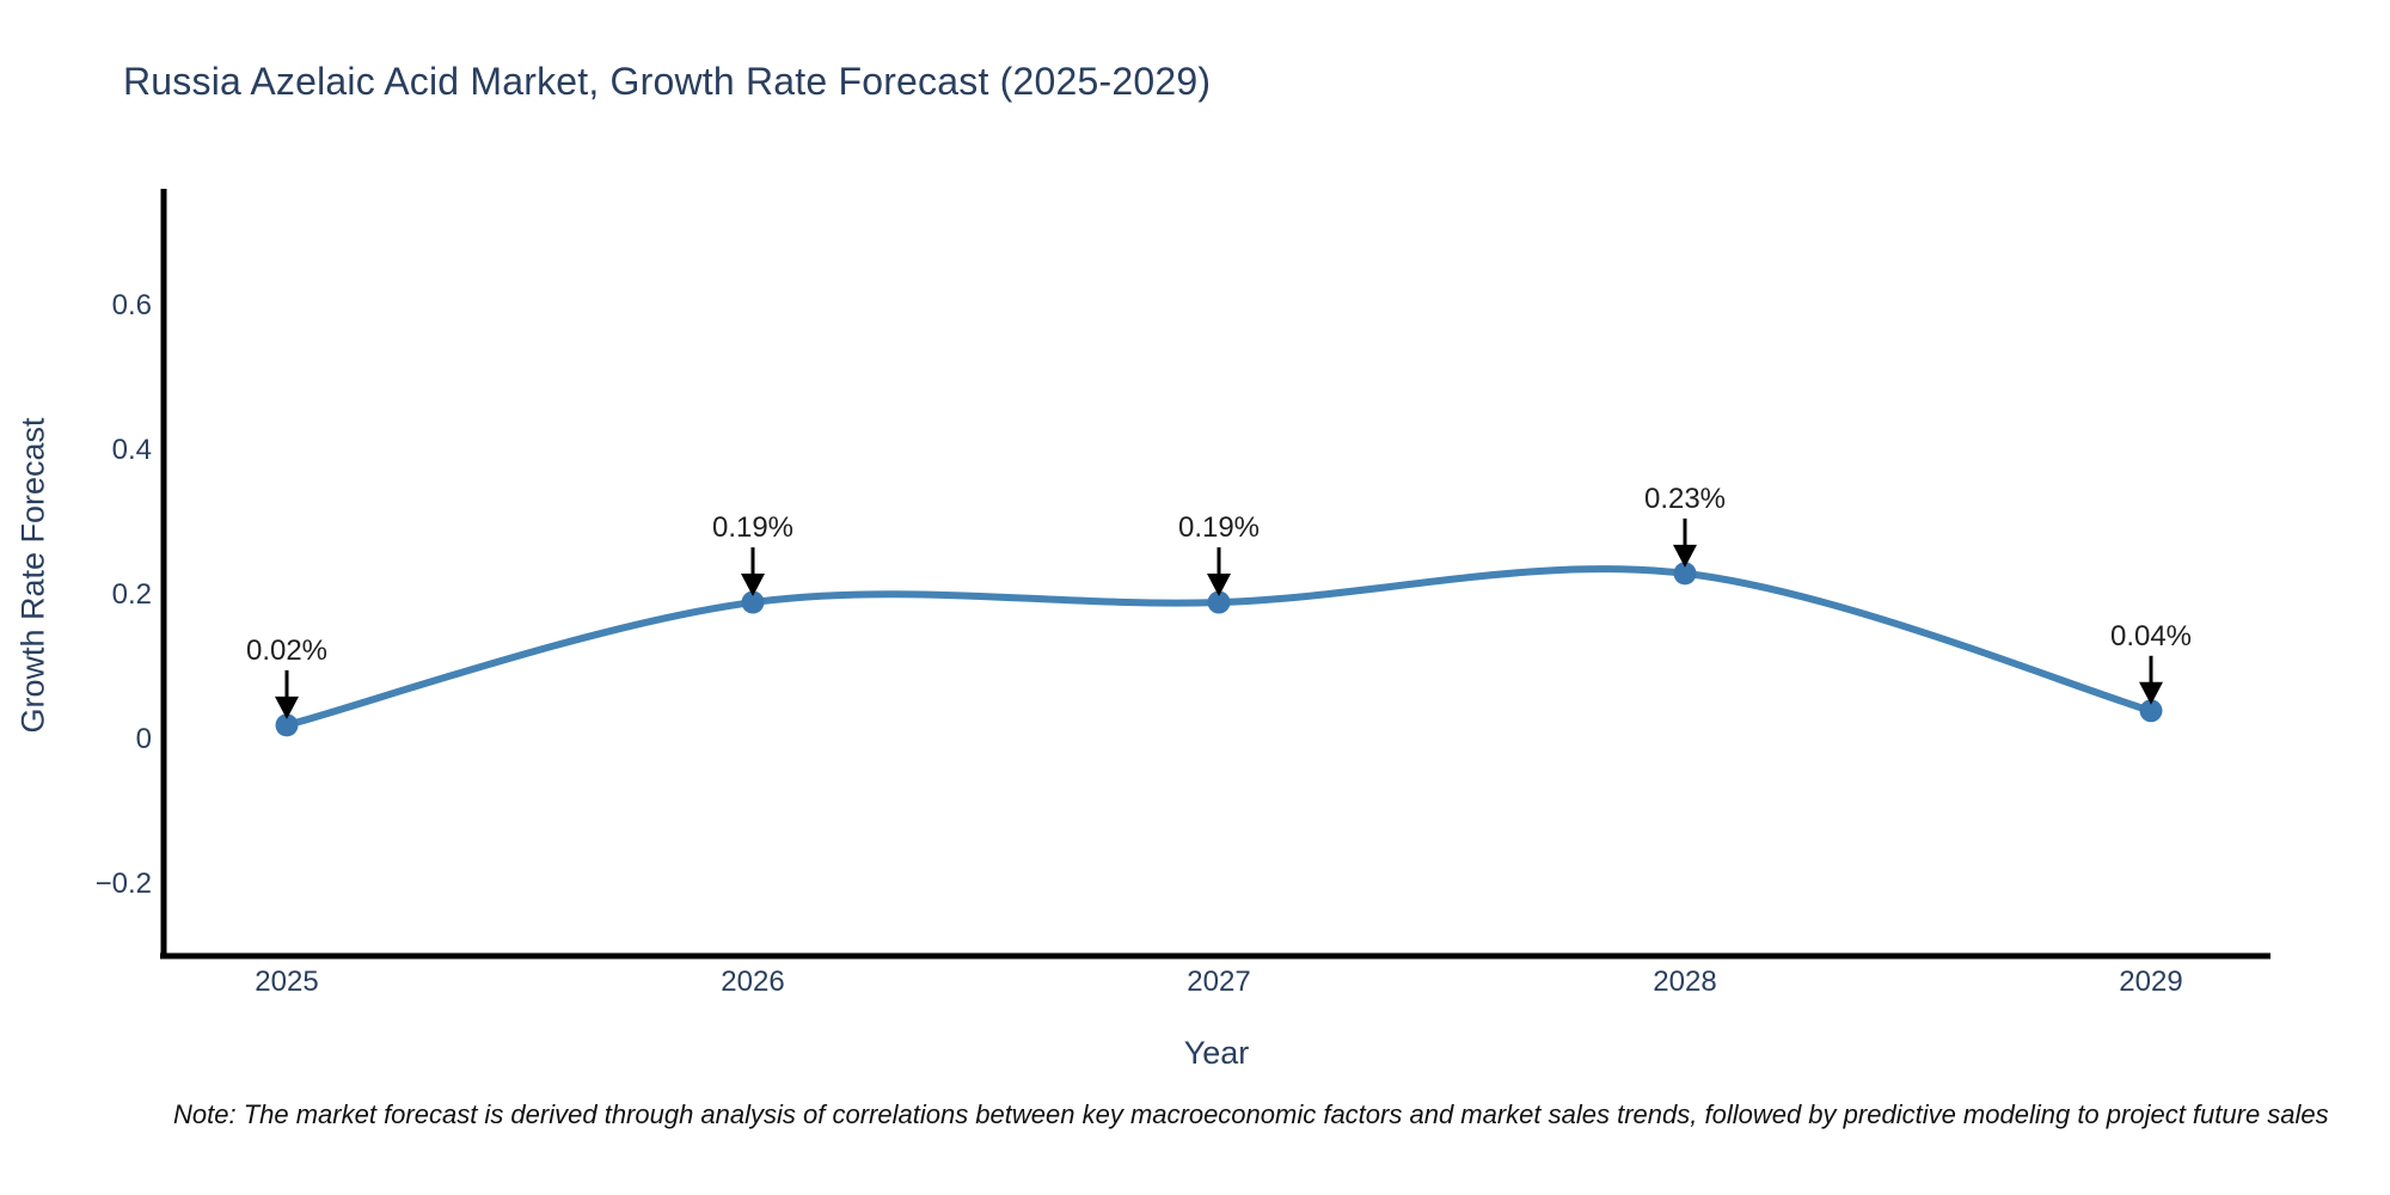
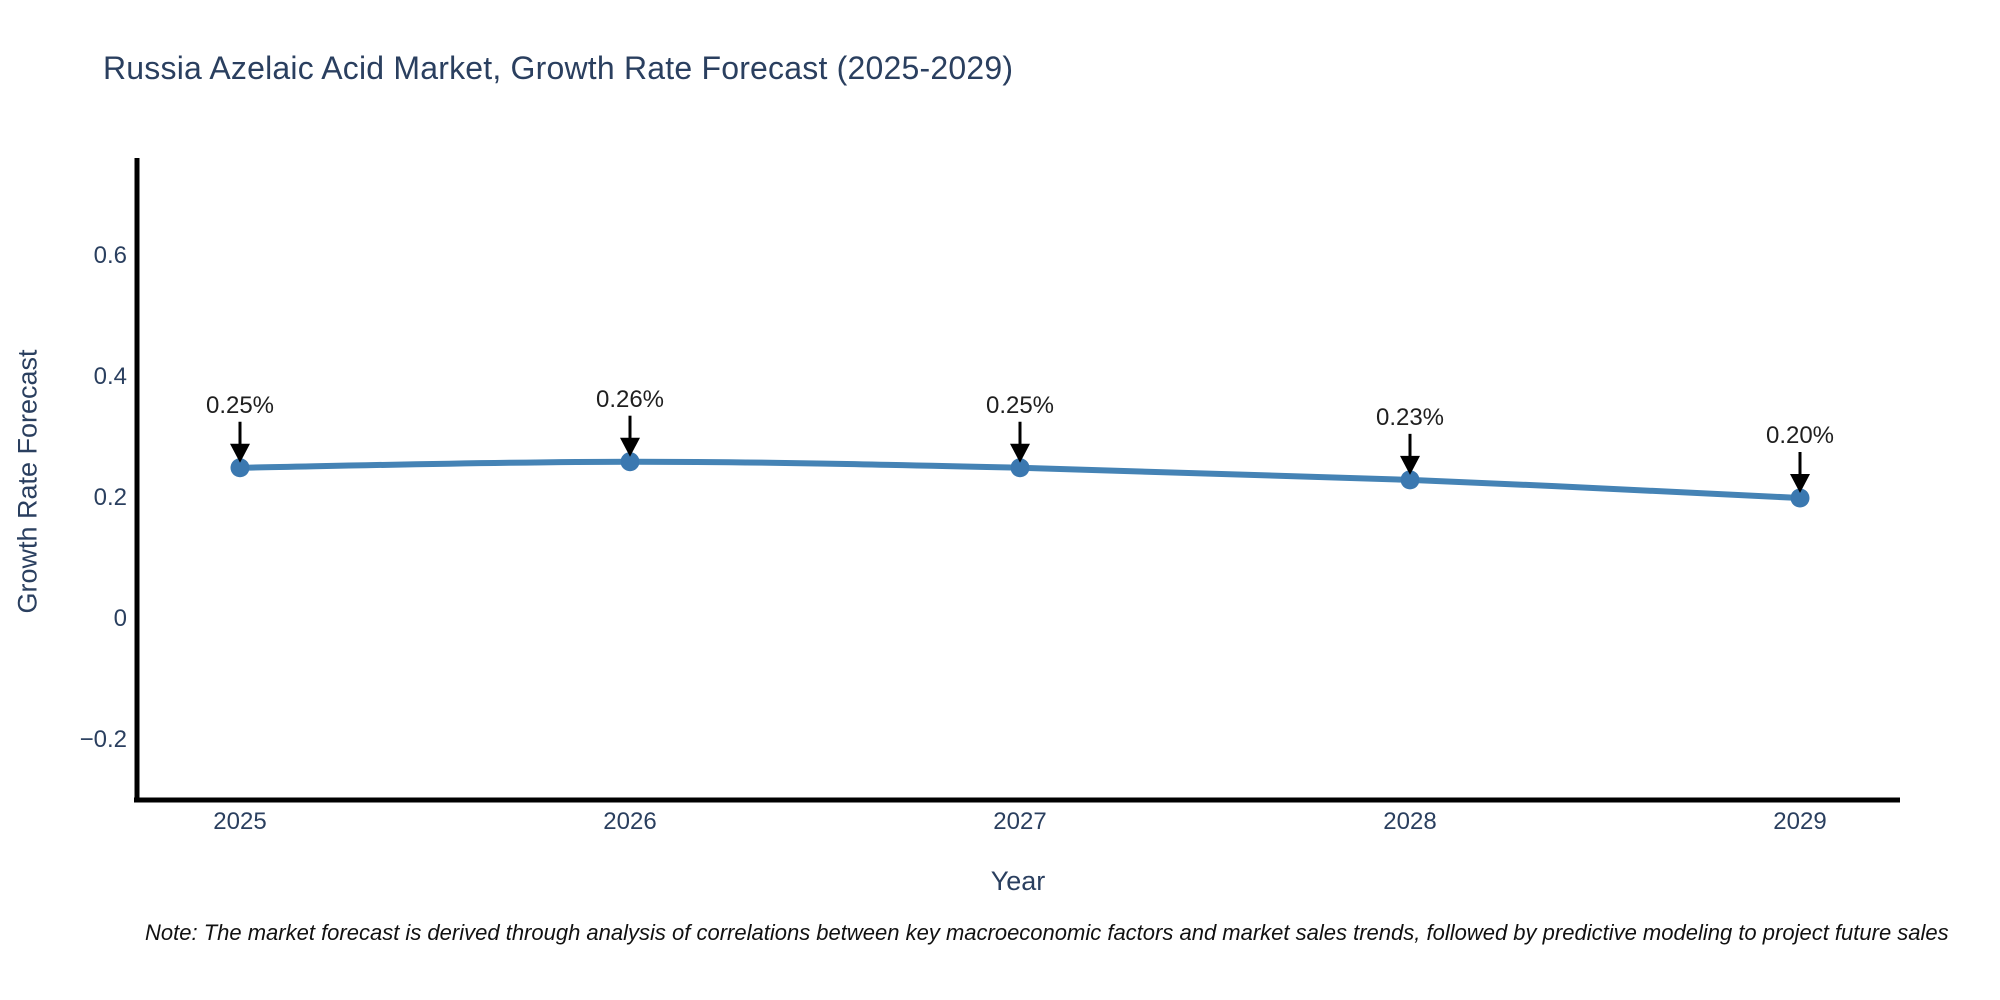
2025: 0.02% -> 0.25%
2026: 0.19% -> 0.26%
2027: 0.19% -> 0.25%
2029: 0.04% -> 0.20%
